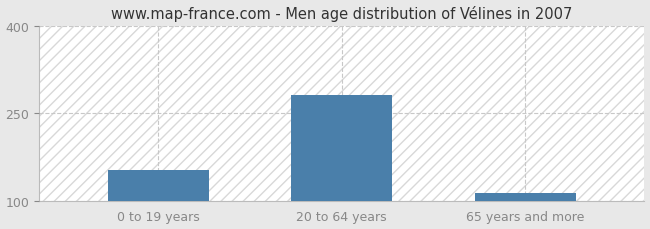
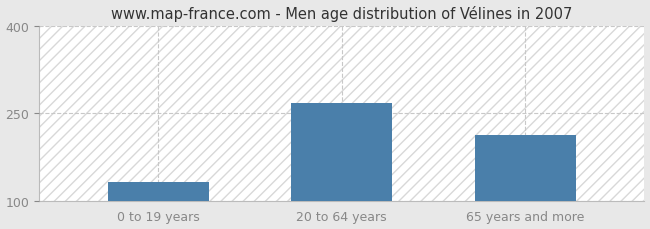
0 to 19 years: 152 -> 132
20 to 64 years: 282 -> 268
65 years and more: 113 -> 212
